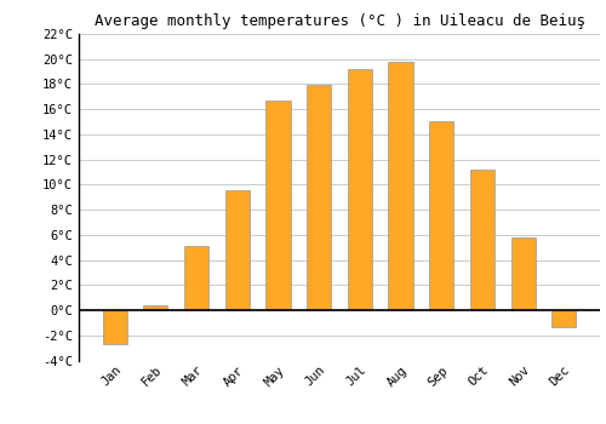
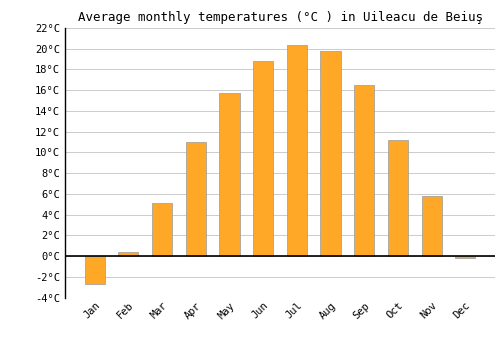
Apr: 9.6°C -> 11.0°C
May: 16.7°C -> 15.7°C
Jun: 17.9°C -> 18.8°C
Jul: 19.2°C -> 20.4°C
Sep: 15.1°C -> 16.5°C
Dec: -1.3°C -> -0.2°C
